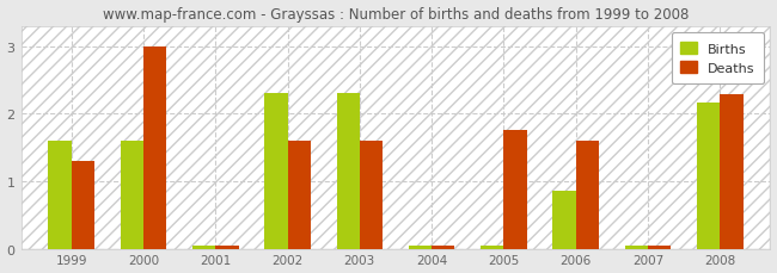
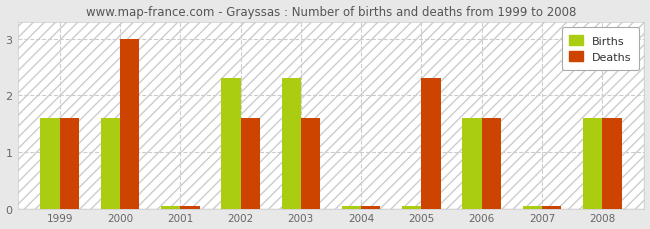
Deaths/1999: 1.30 -> 1.60
Deaths/2005: 1.76 -> 2.30
Births/2006: 0.86 -> 1.60
Births/2008: 2.16 -> 1.60
Deaths/2008: 2.28 -> 1.60
